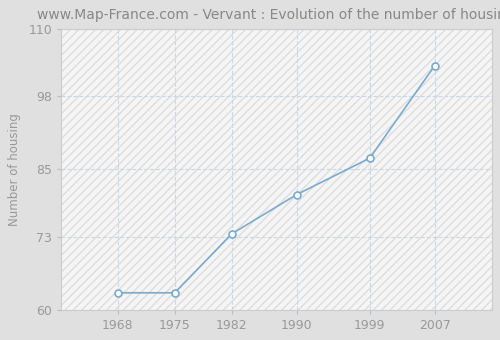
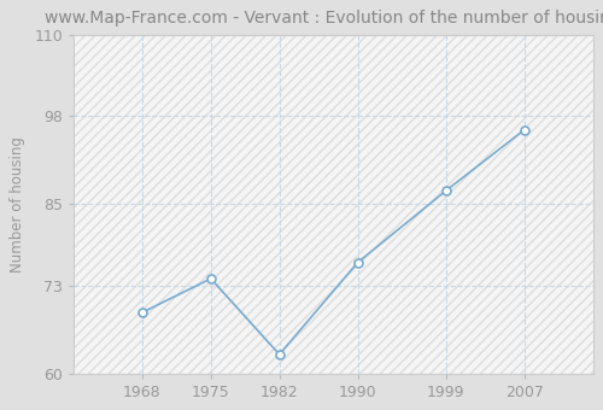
1968: 63.0 -> 69.0
1975: 63.0 -> 74.0
1982: 73.5 -> 62.8
1990: 80.5 -> 76.4
2007: 103.5 -> 96.0
